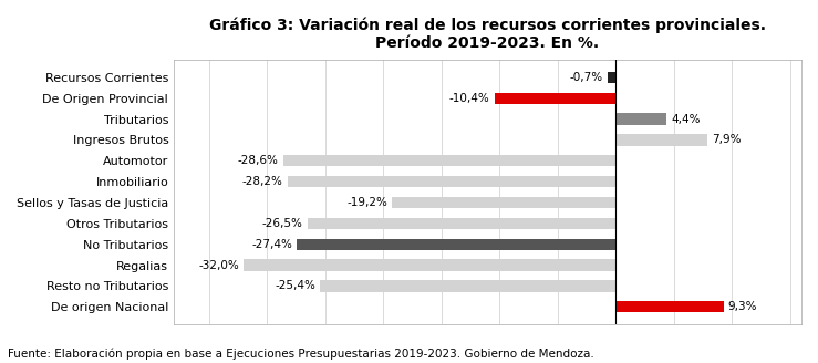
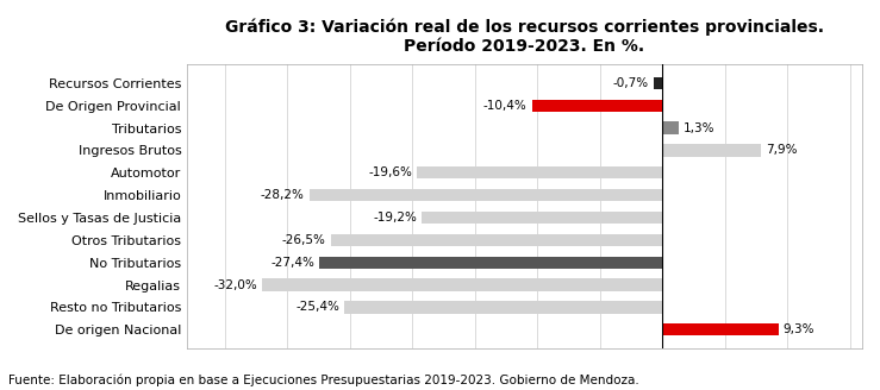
Tributarios: 4,4% -> 1,3%
Automotor: -28,6% -> -19,6%
